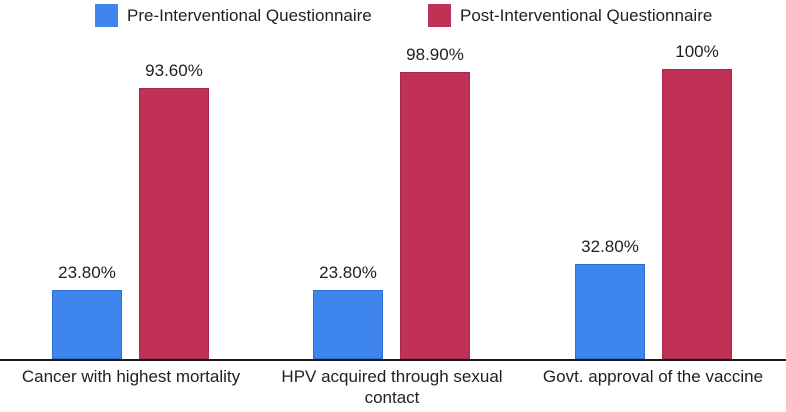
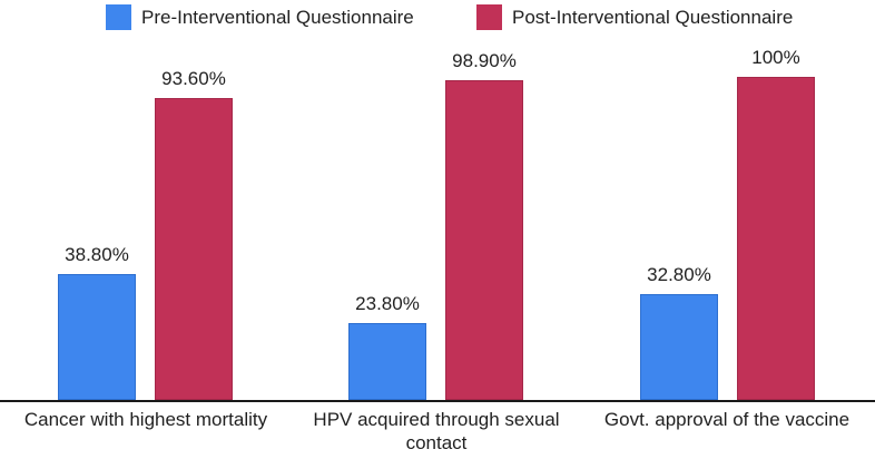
Pre-Interventional Questionnaire/Cancer with highest mortality: 23.80% -> 38.80%
